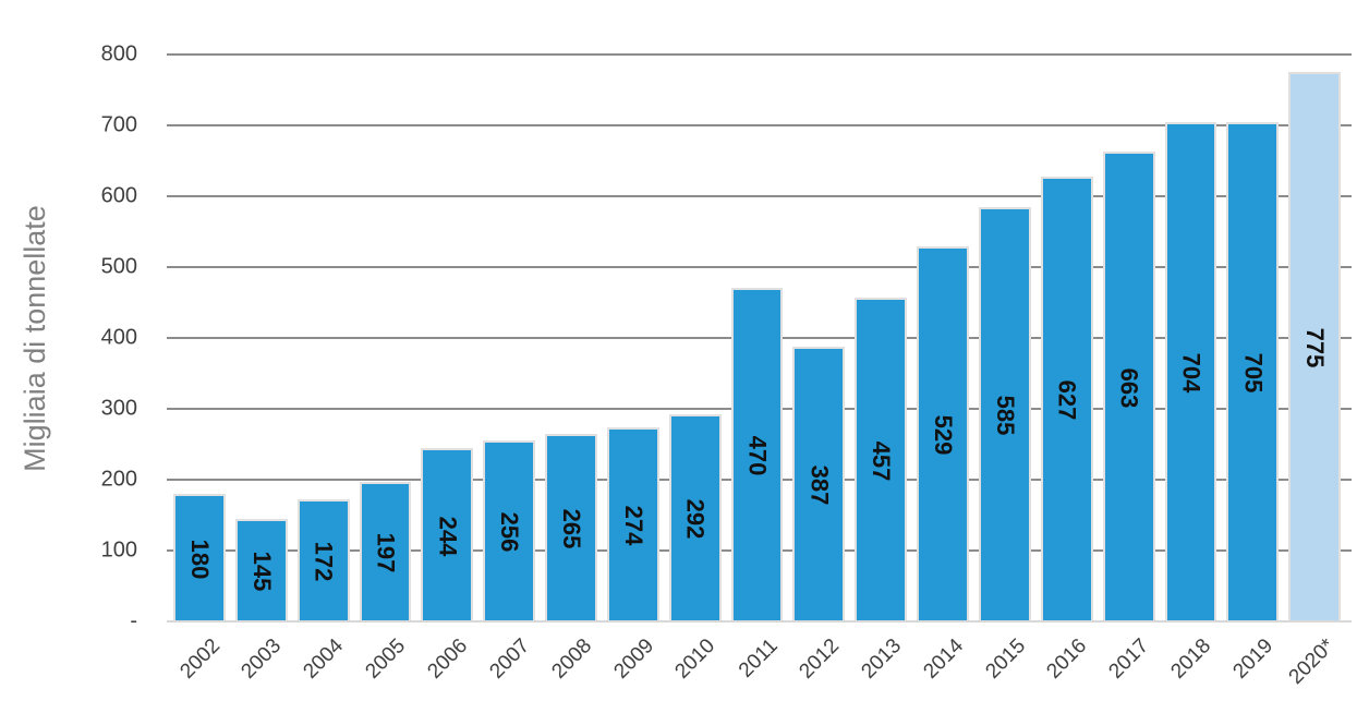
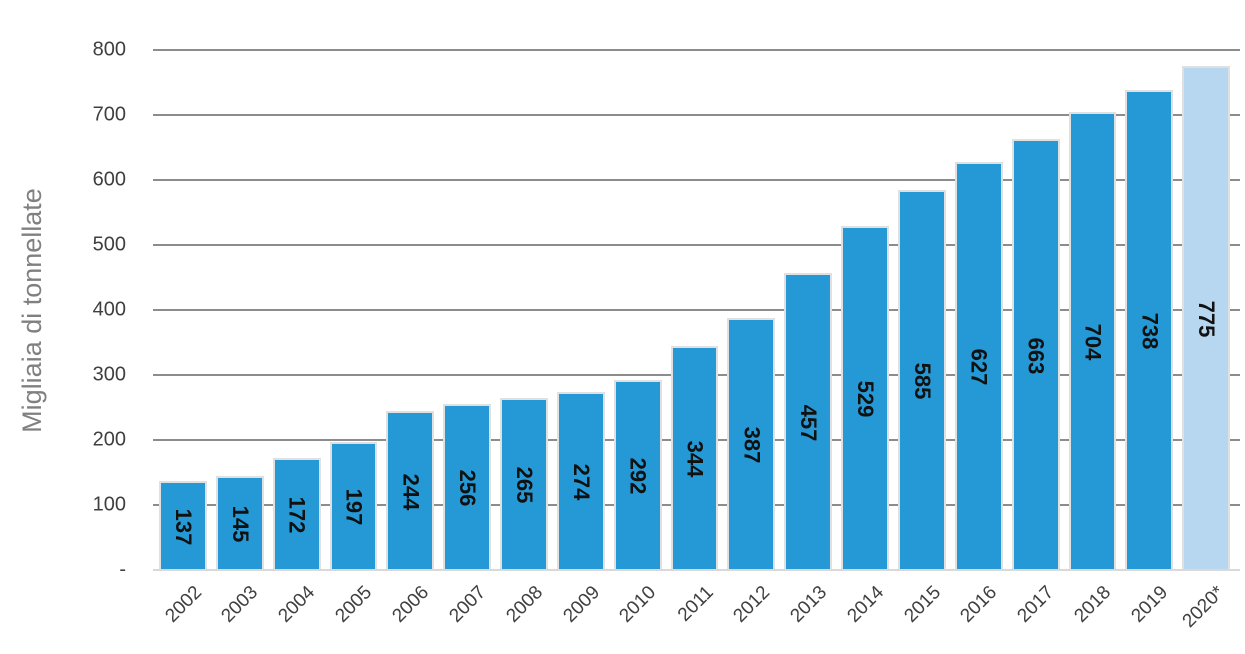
2002: 180 -> 137
2011: 470 -> 344
2019: 705 -> 738
